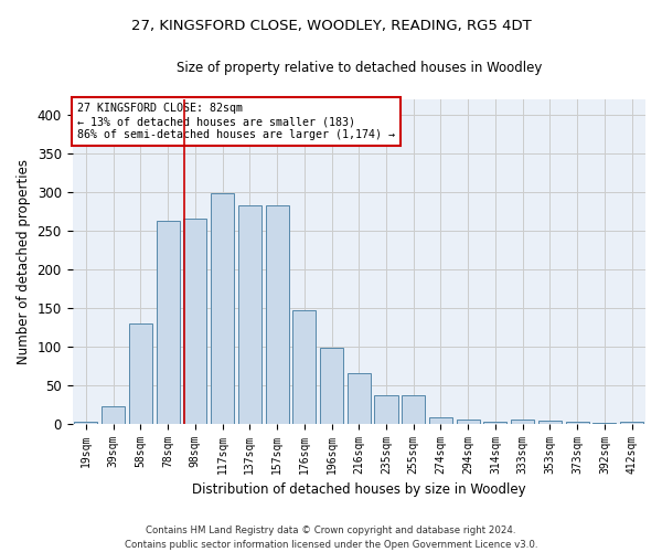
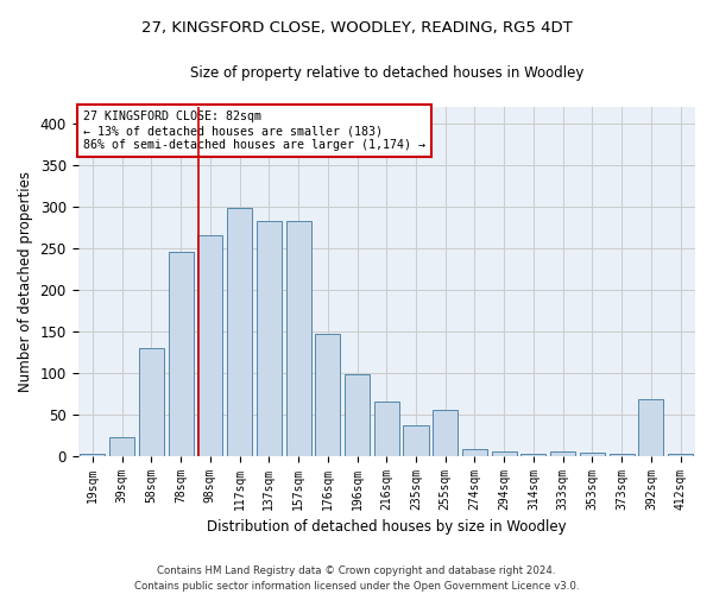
78sqm: 263 -> 246
255sqm: 37 -> 56
392sqm: 1 -> 68
